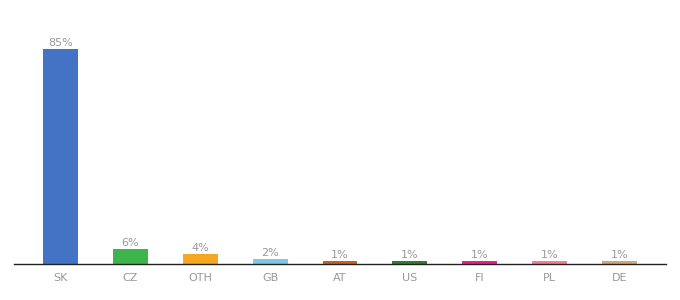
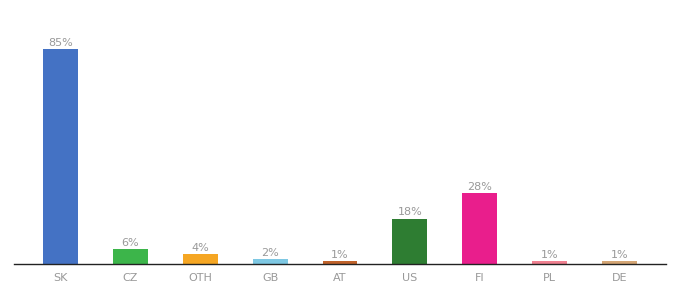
US: 1% -> 18%
FI: 1% -> 28%
